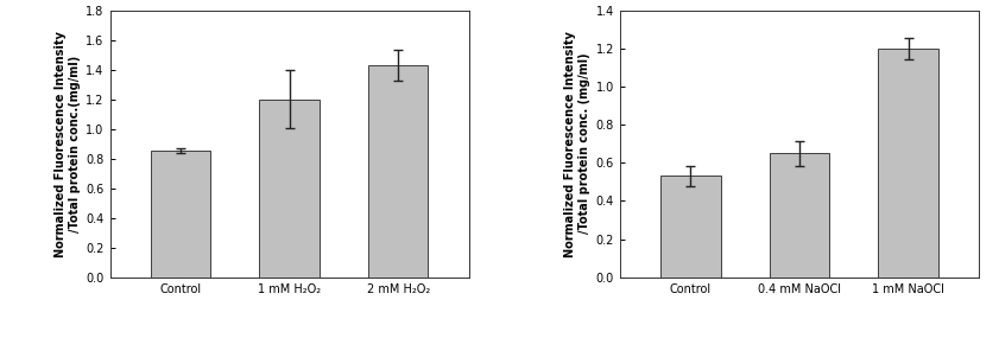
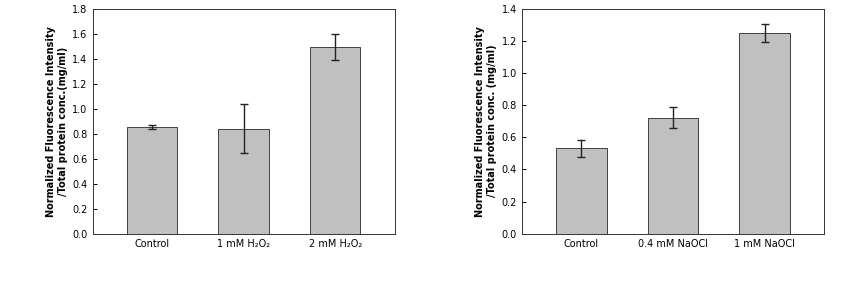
1 mM H₂O₂: 1.20 -> 0.84
2 mM H₂O₂: 1.43 -> 1.49
0.4 mM NaOCl: 0.65 -> 0.72
1 mM NaOCl: 1.20 -> 1.25
